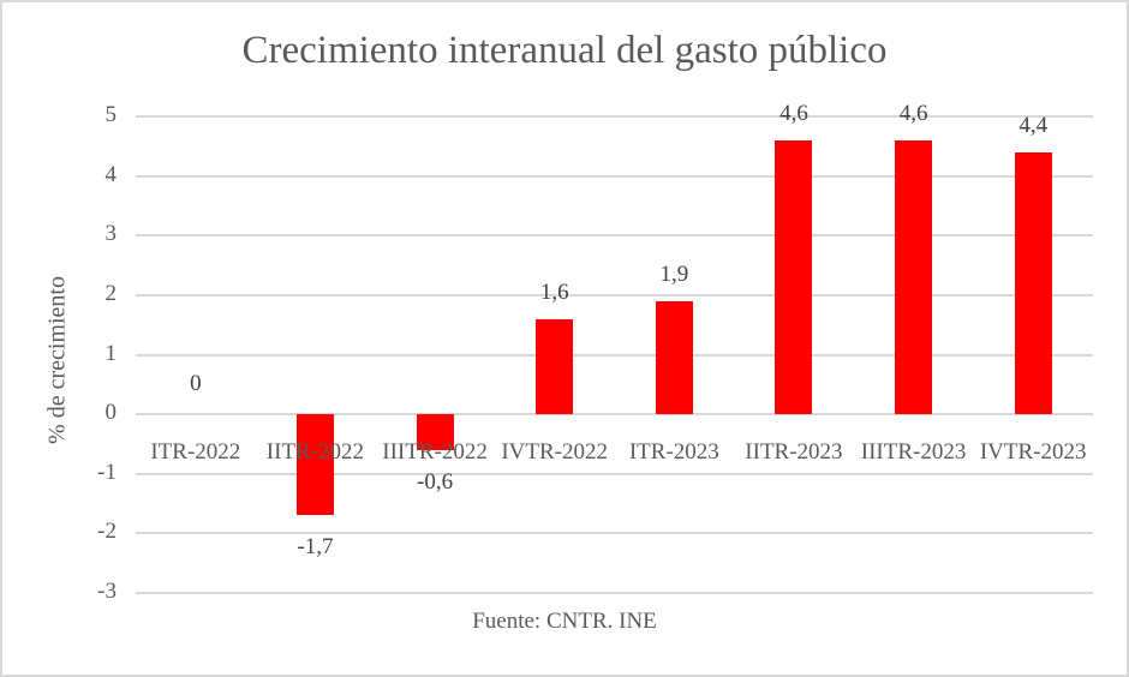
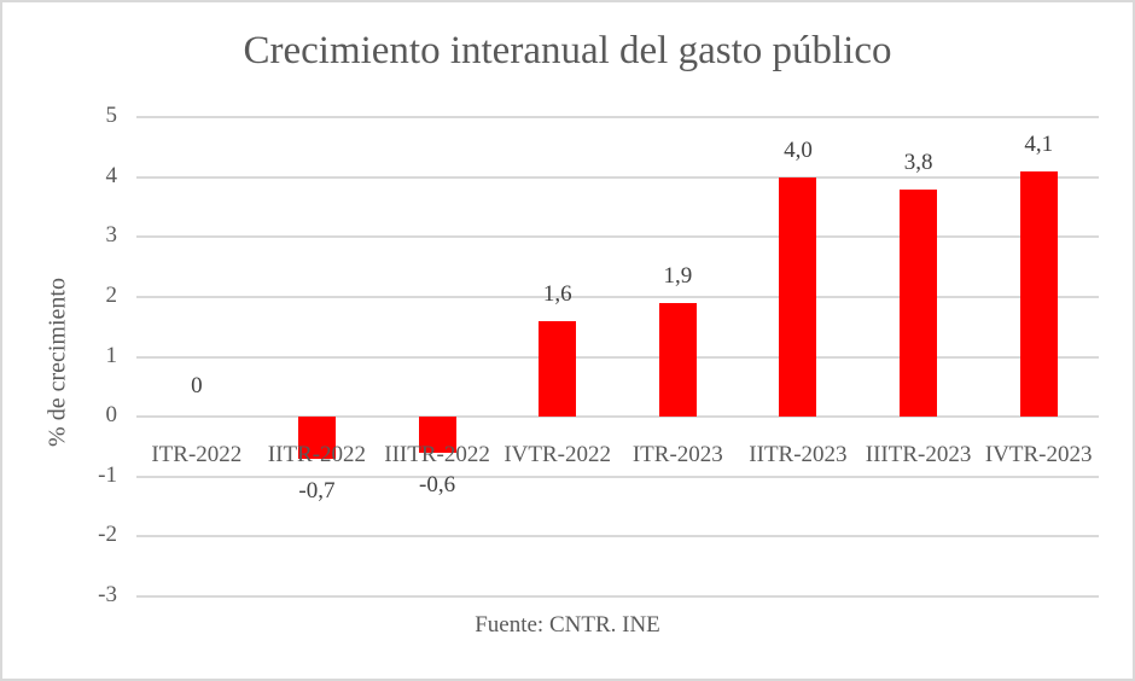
IITR-2022: -1,7 -> -0,7
IITR-2023: 4,6 -> 4,0
IIITR-2023: 4,6 -> 3,8
IVTR-2023: 4,4 -> 4,1
